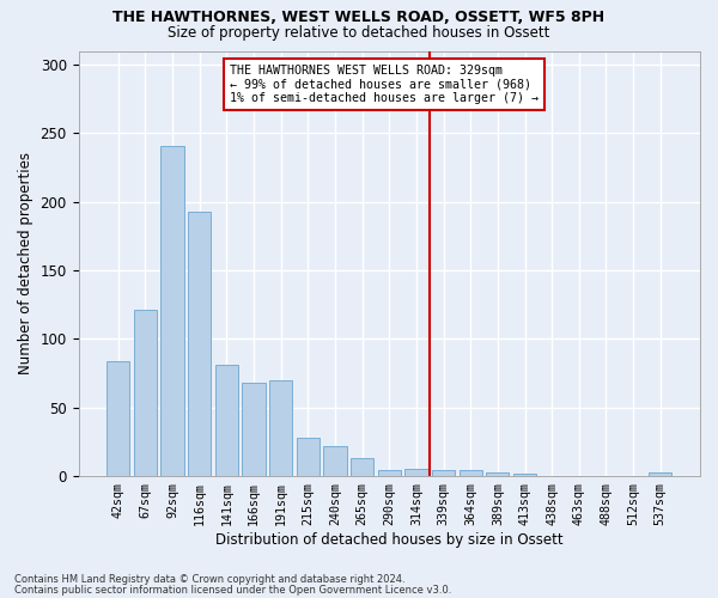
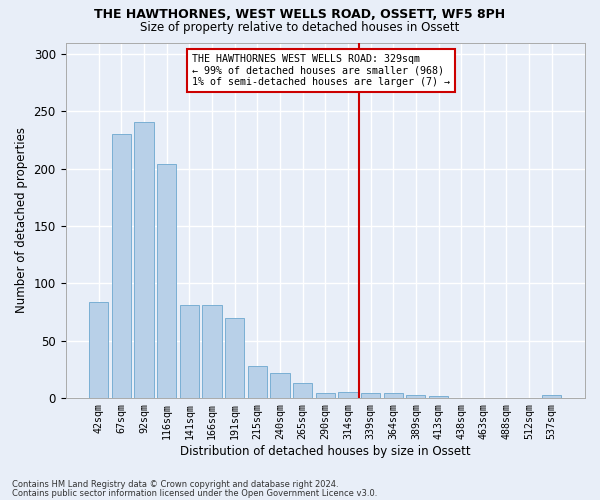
67sqm: 121 -> 230
116sqm: 193 -> 204
166sqm: 68 -> 81
